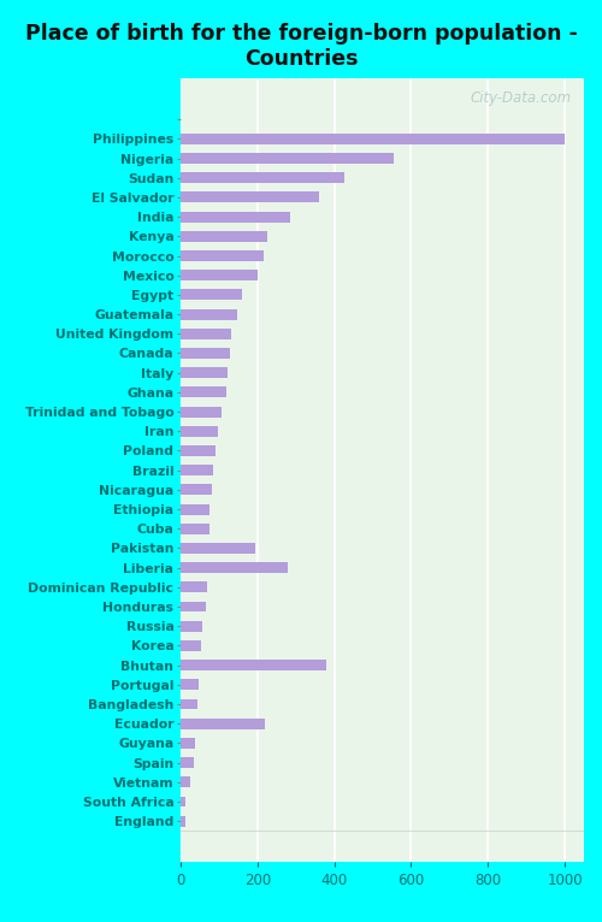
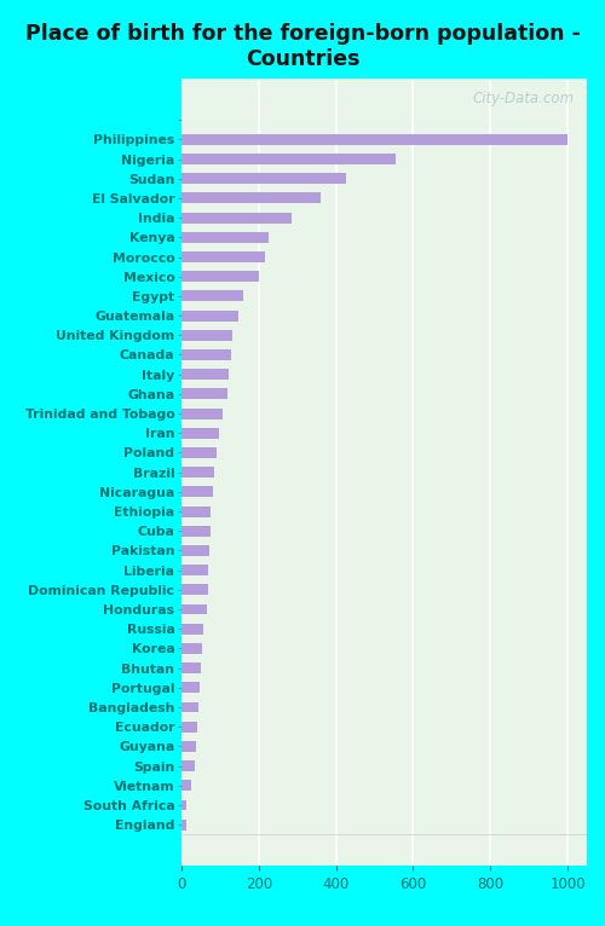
Pakistan: 195 -> 72
Liberia: 280 -> 70
Bhutan: 380 -> 50
Ecuador: 220 -> 40
